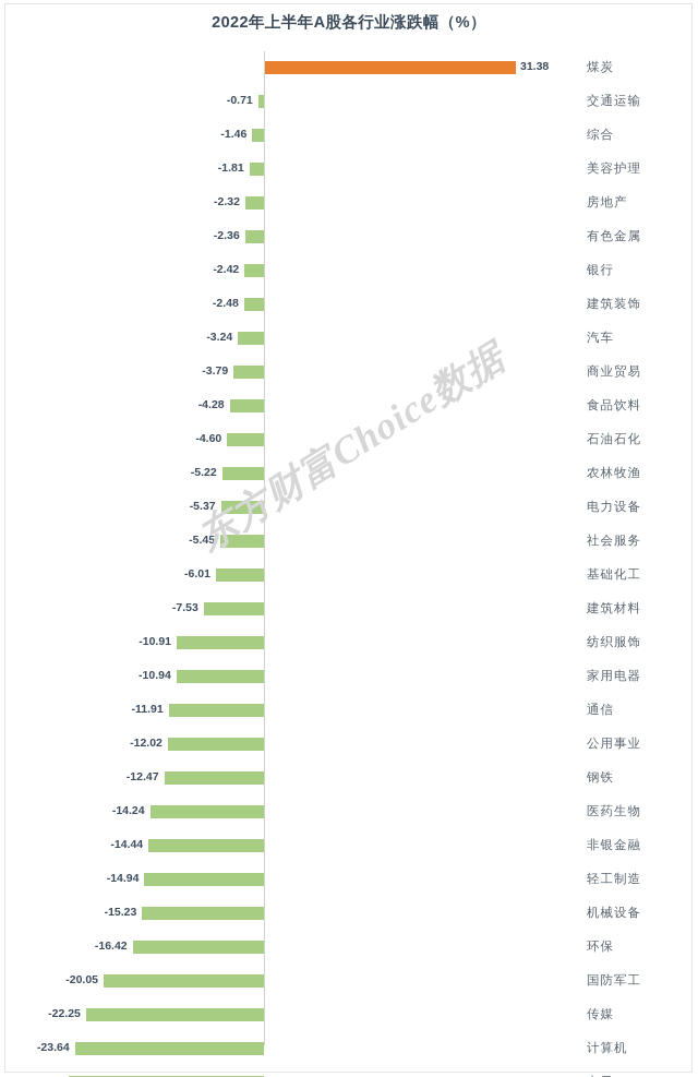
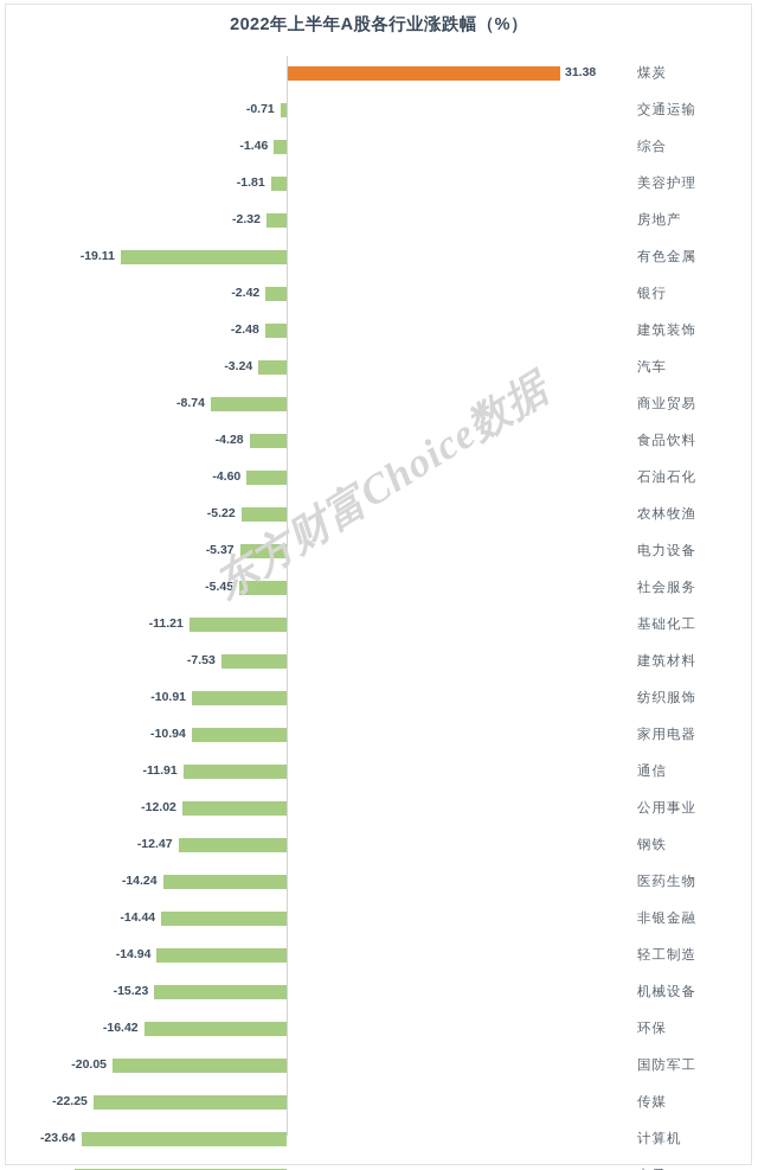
有色金属: -2.36 -> -19.11
商业贸易: -3.79 -> -8.74
基础化工: -6.01 -> -11.21
